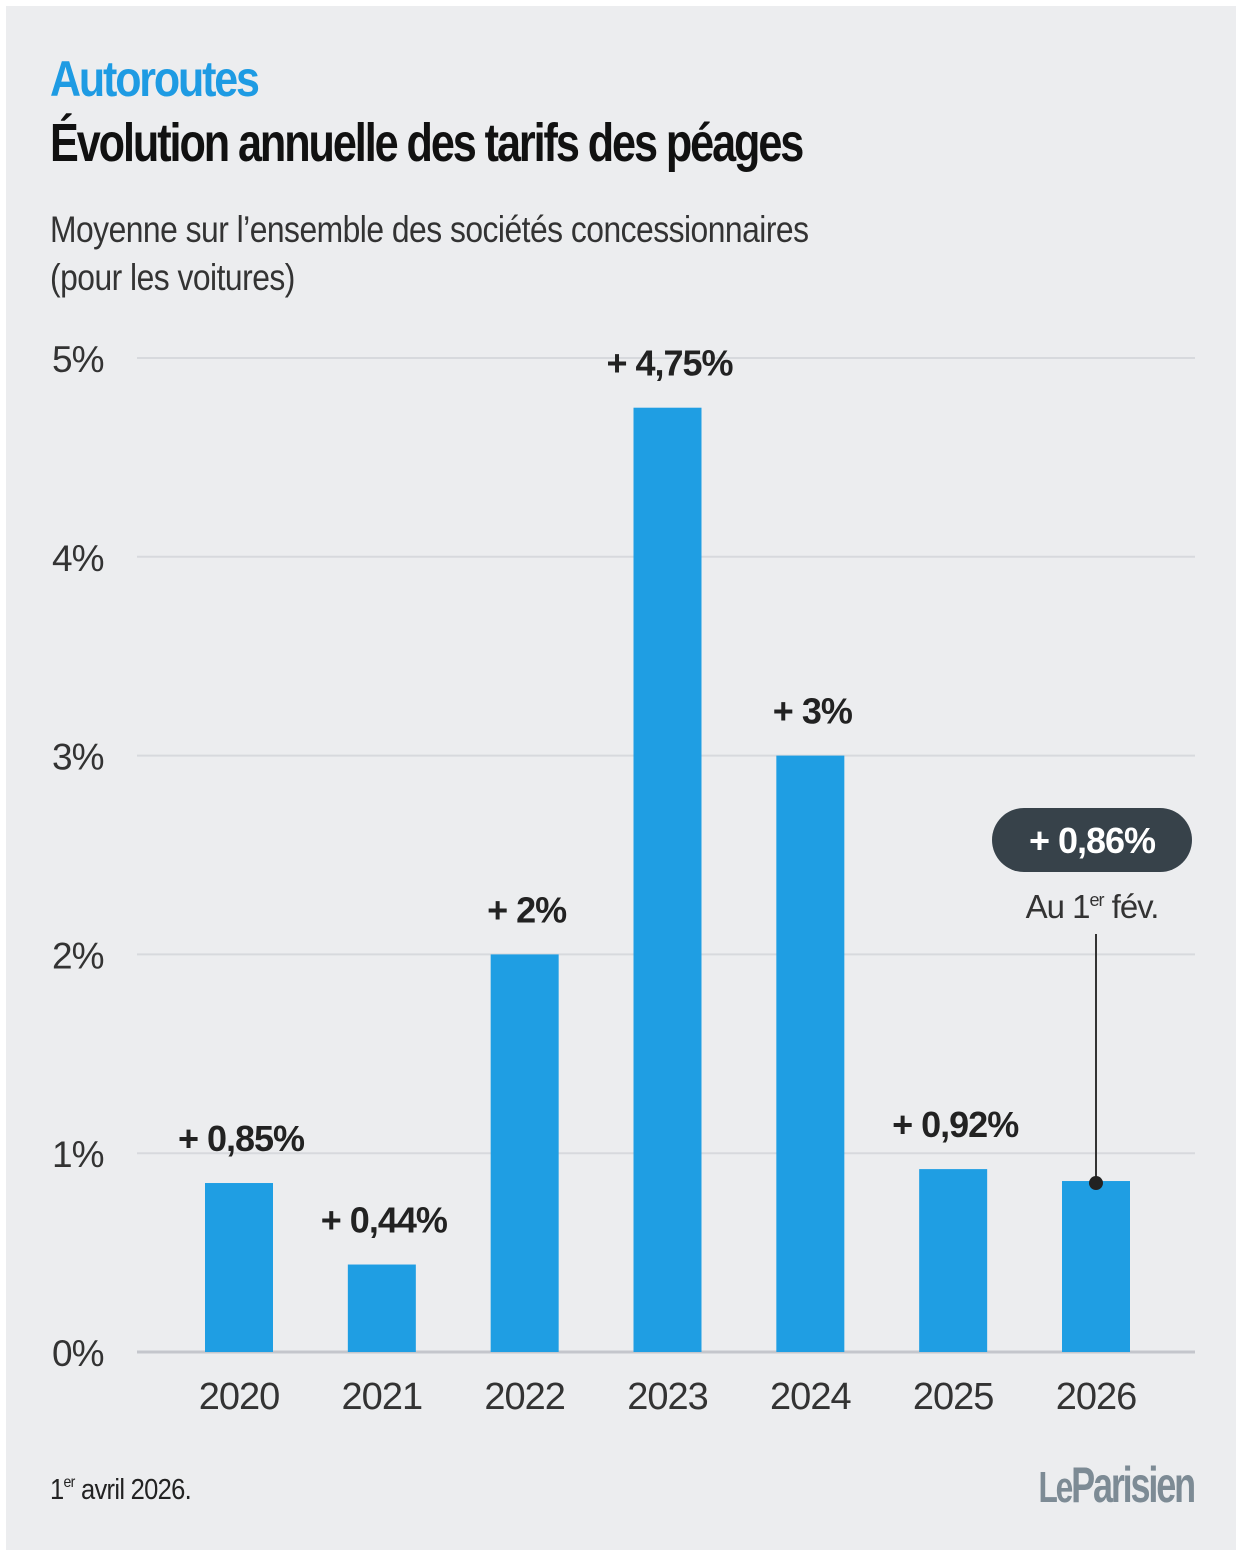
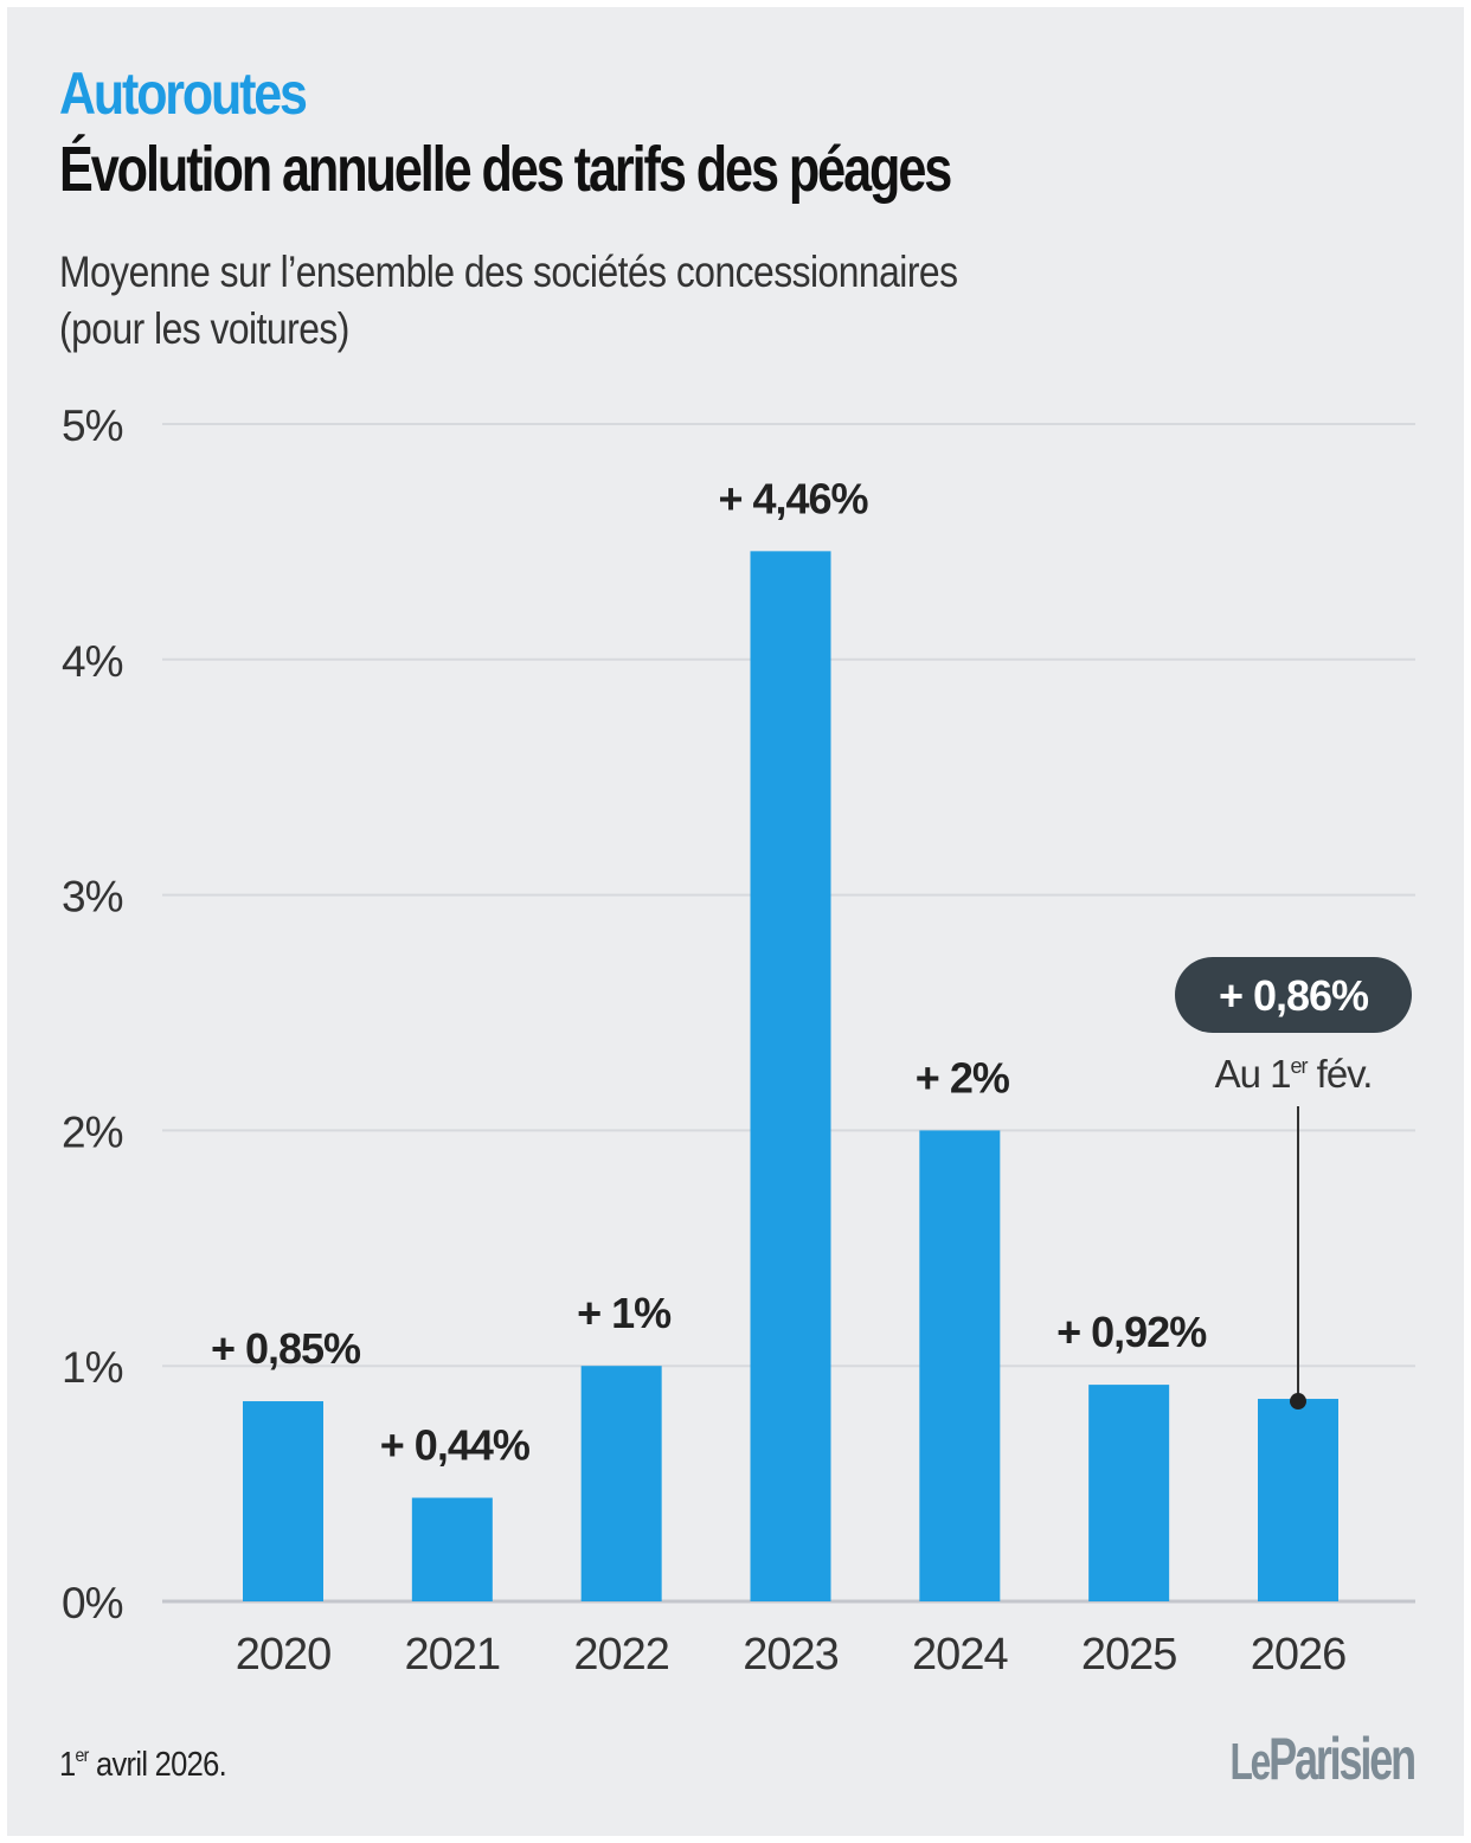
2022: 2% -> 1%
2023: 4,75% -> 4,46%
2024: 3% -> 2%
